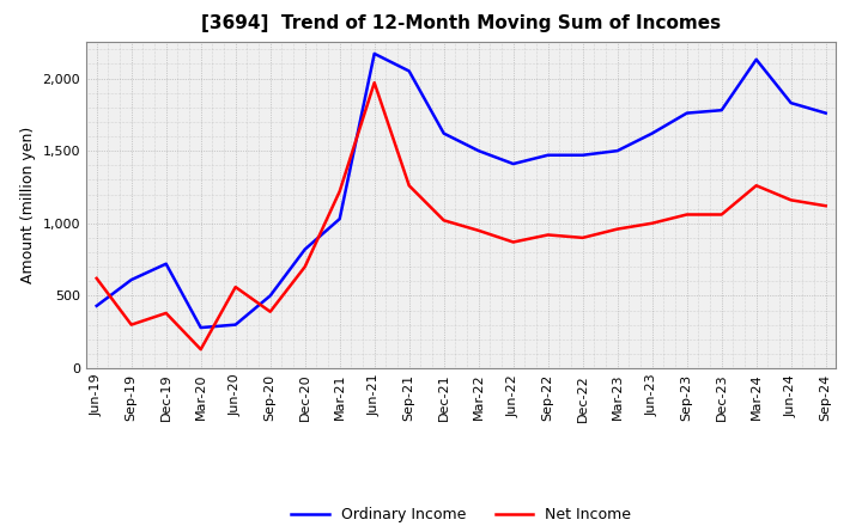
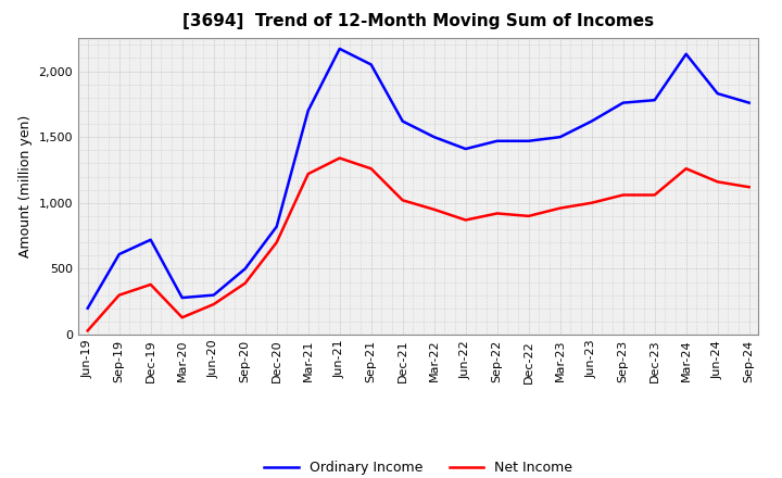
Ordinary Income/Jun-19: 430 -> 200
Net Income/Jun-19: 620 -> 30
Net Income/Jun-20: 560 -> 230
Ordinary Income/Mar-21: 1,030 -> 1,700
Net Income/Jun-21: 1,970 -> 1,340
